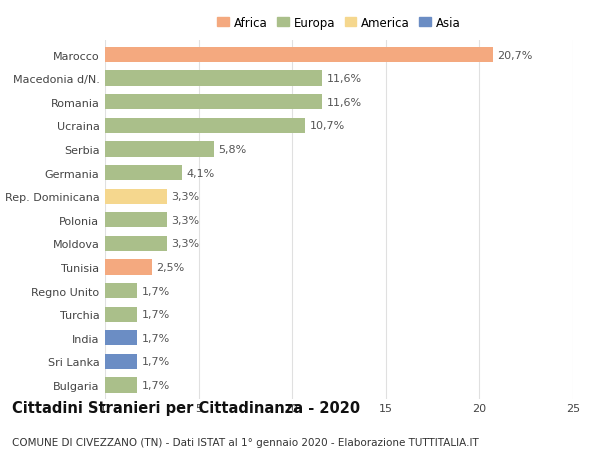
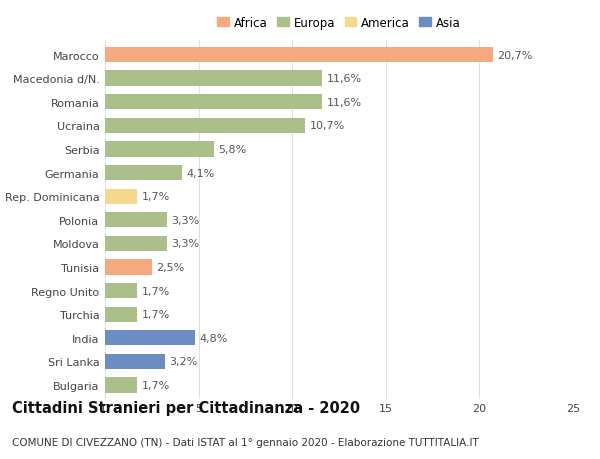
Rep. Dominicana: 3,3% -> 1,7%
India: 1,7% -> 4,8%
Sri Lanka: 1,7% -> 3,2%
